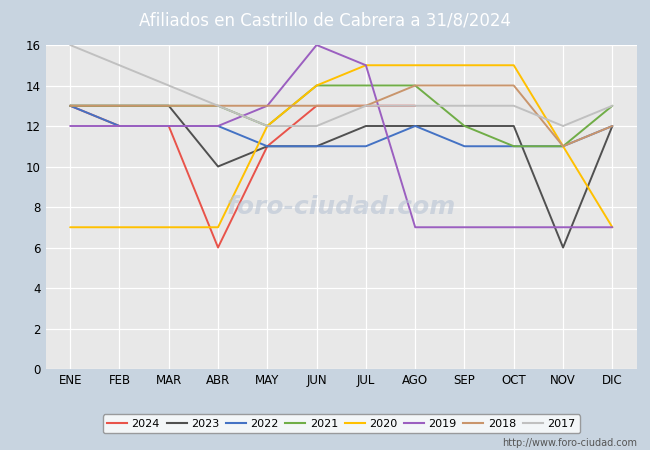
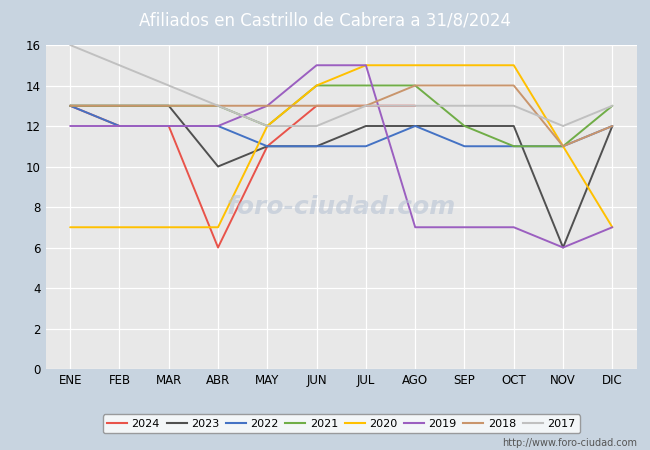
2019/JUN: 16 -> 15
2019/NOV: 7 -> 6
